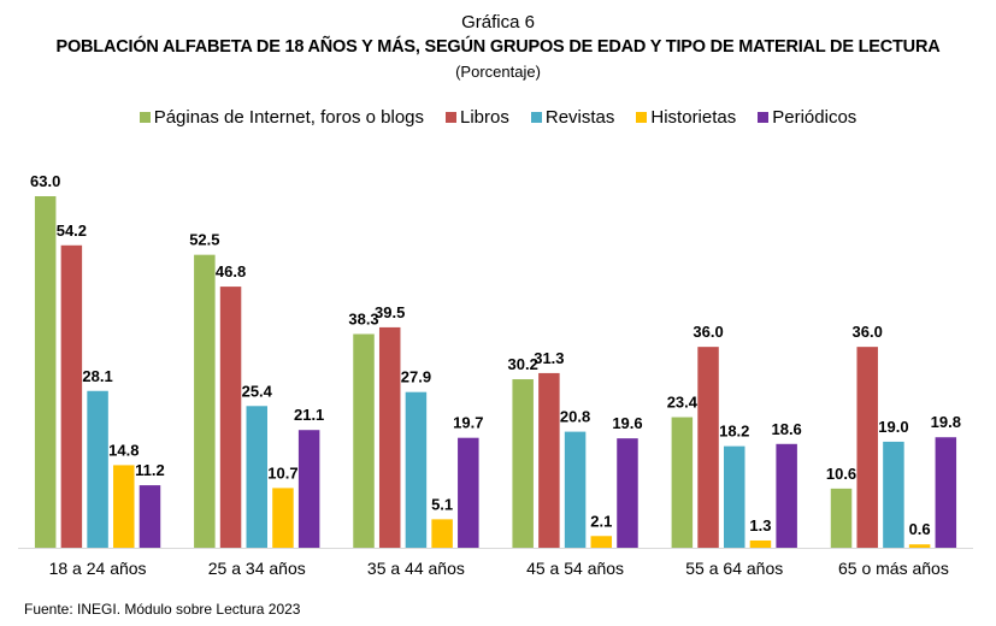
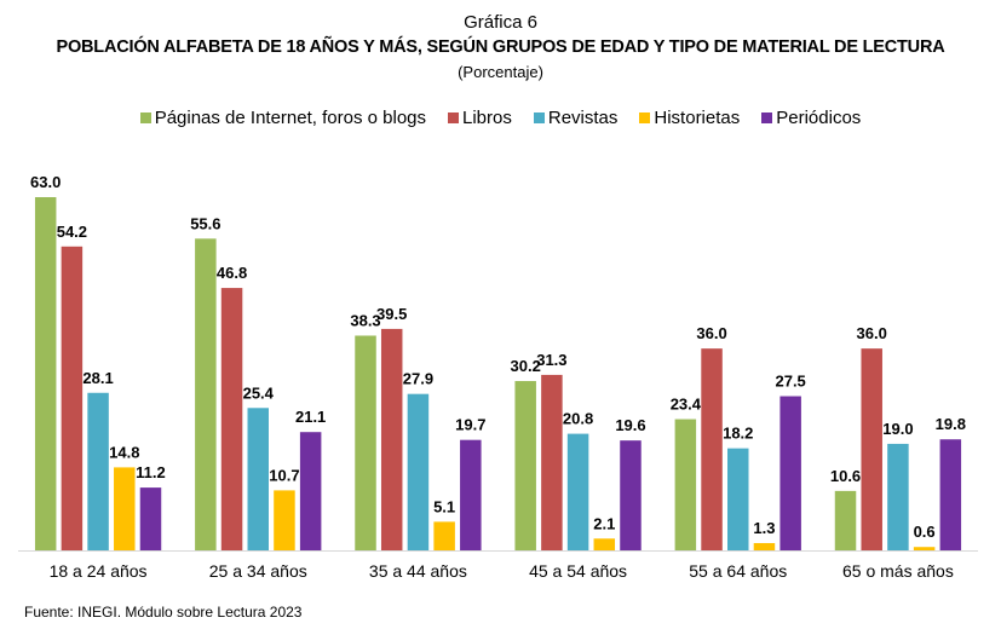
Páginas de Internet, foros o blogs/25 a 34 años: 52.5 -> 55.6
Periódicos/55 a 64 años: 18.6 -> 27.5
